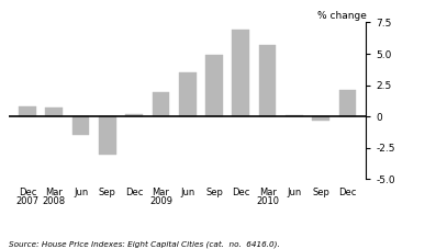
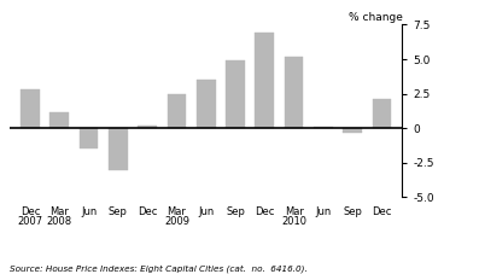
Dec 2007: 0.8 -> 2.8
Mar 2008: 0.7 -> 1.2
Mar 2009: 1.9 -> 2.5
Mar 2010: 5.7 -> 5.2
